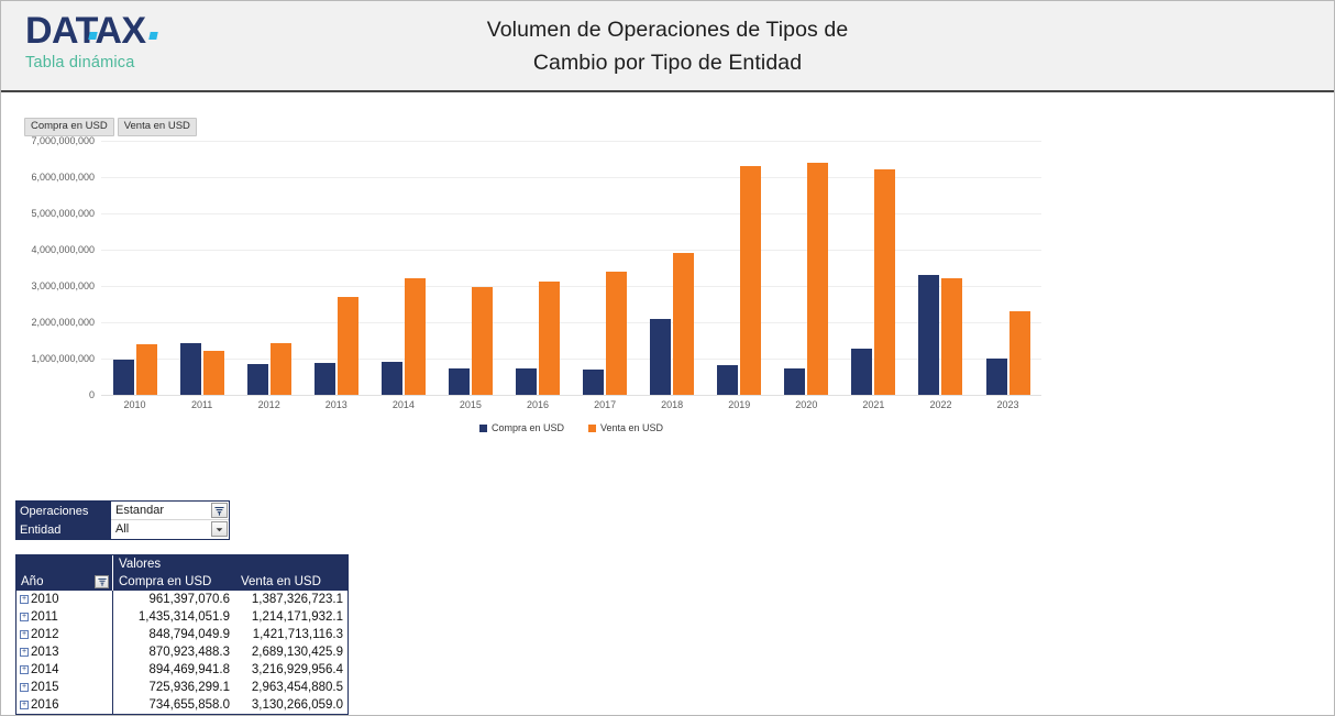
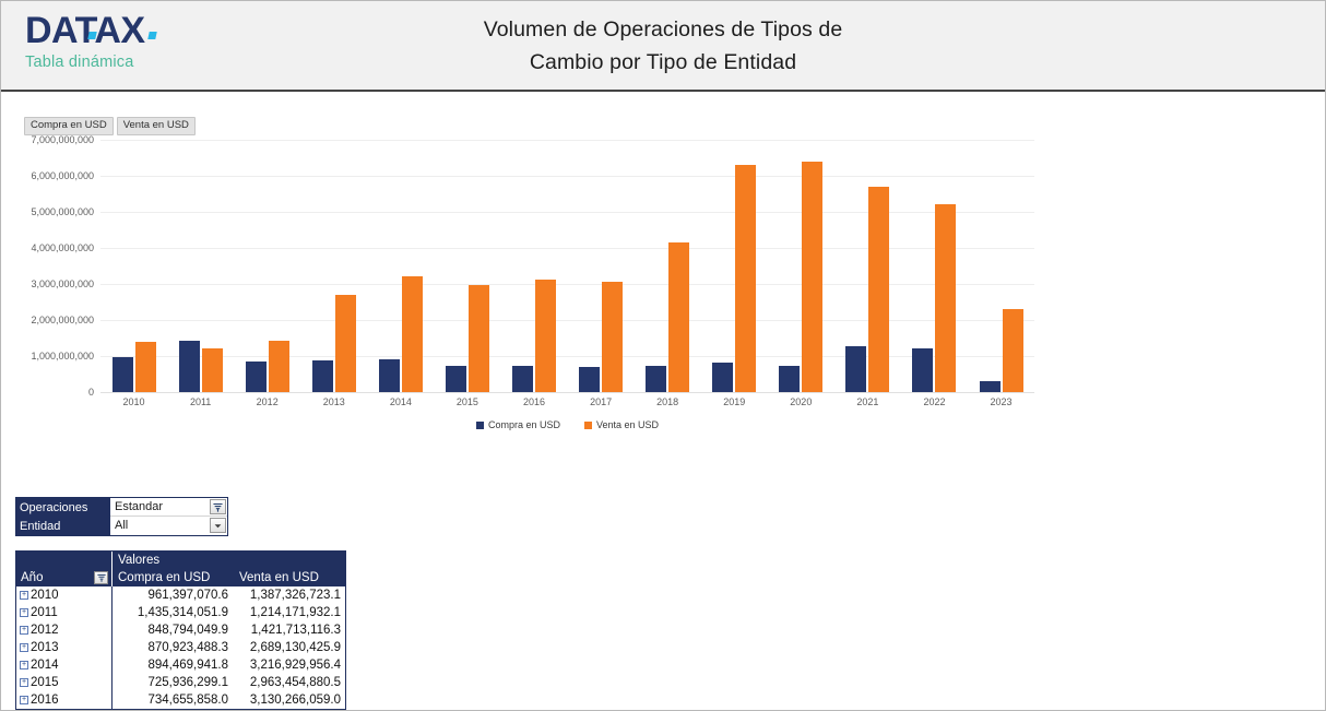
Venta en USD/2017: 3400000000 -> 3100000000
Compra en USD/2018: 2100000000 -> 700000000
Venta en USD/2018: 3900000000 -> 4100000000
Venta en USD/2021: 6200000000 -> 5700000000
Compra en USD/2022: 3300000000 -> 1200000000
Venta en USD/2022: 3200000000 -> 5200000000
Compra en USD/2023: 1000000000 -> 300000000
